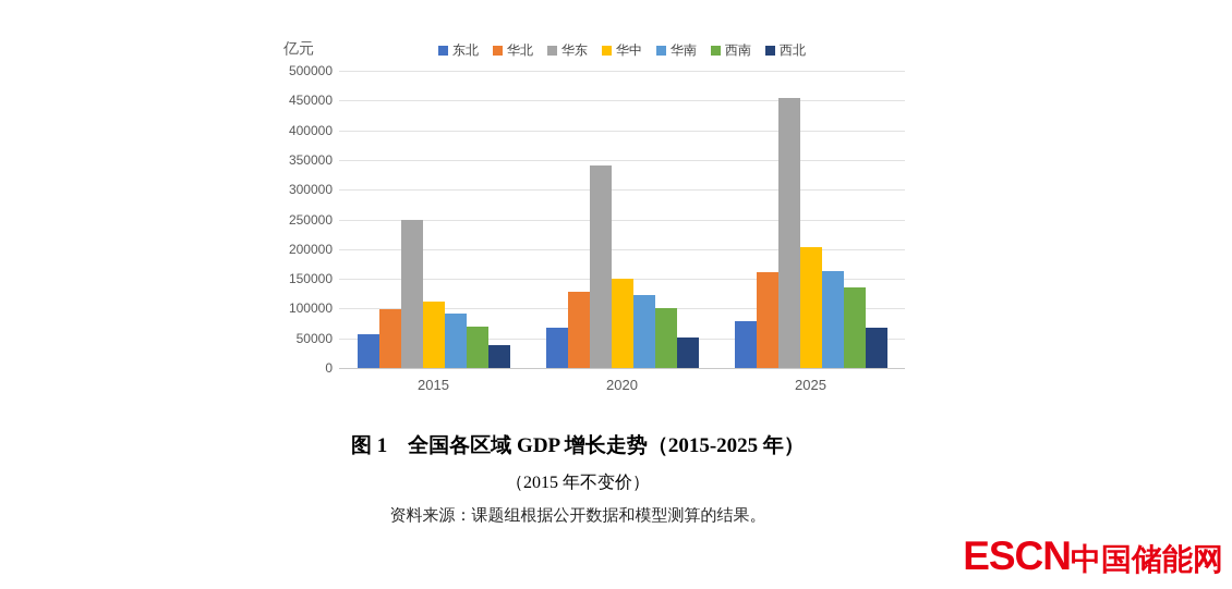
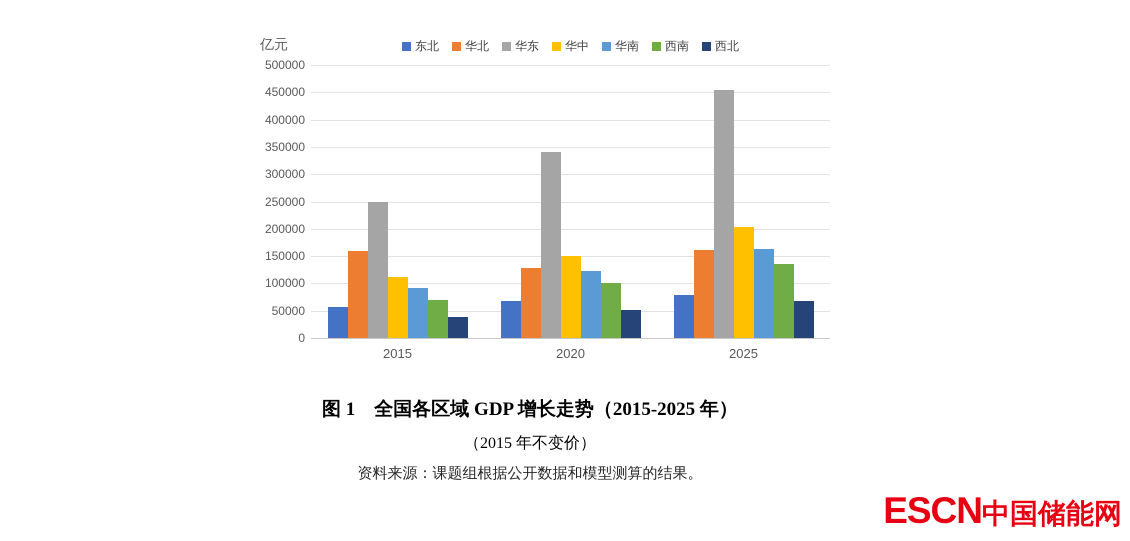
华北/2015: 100000 -> 160000
